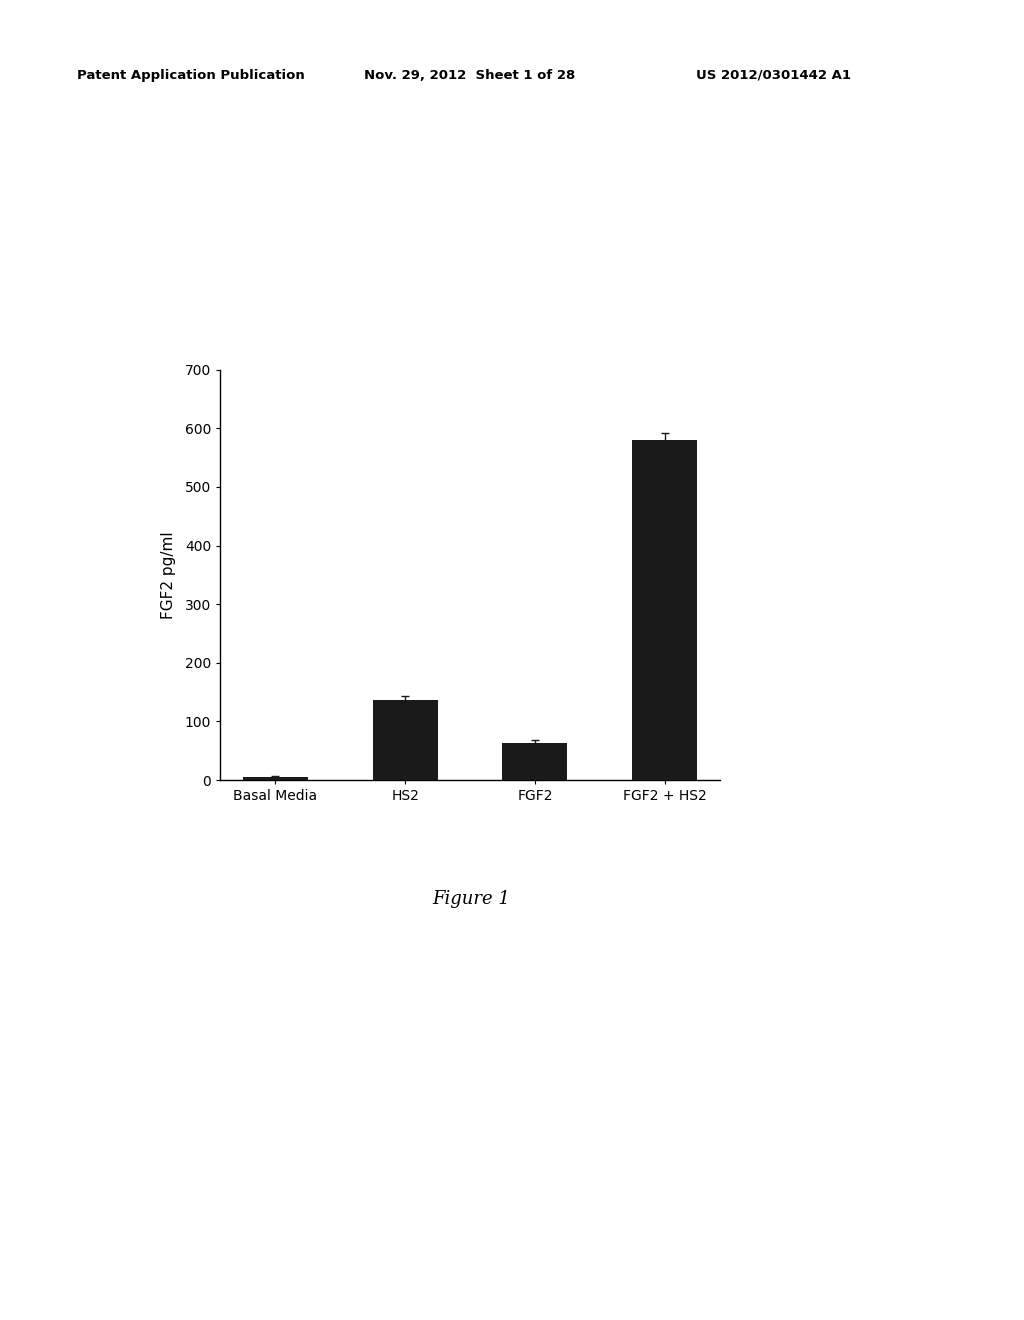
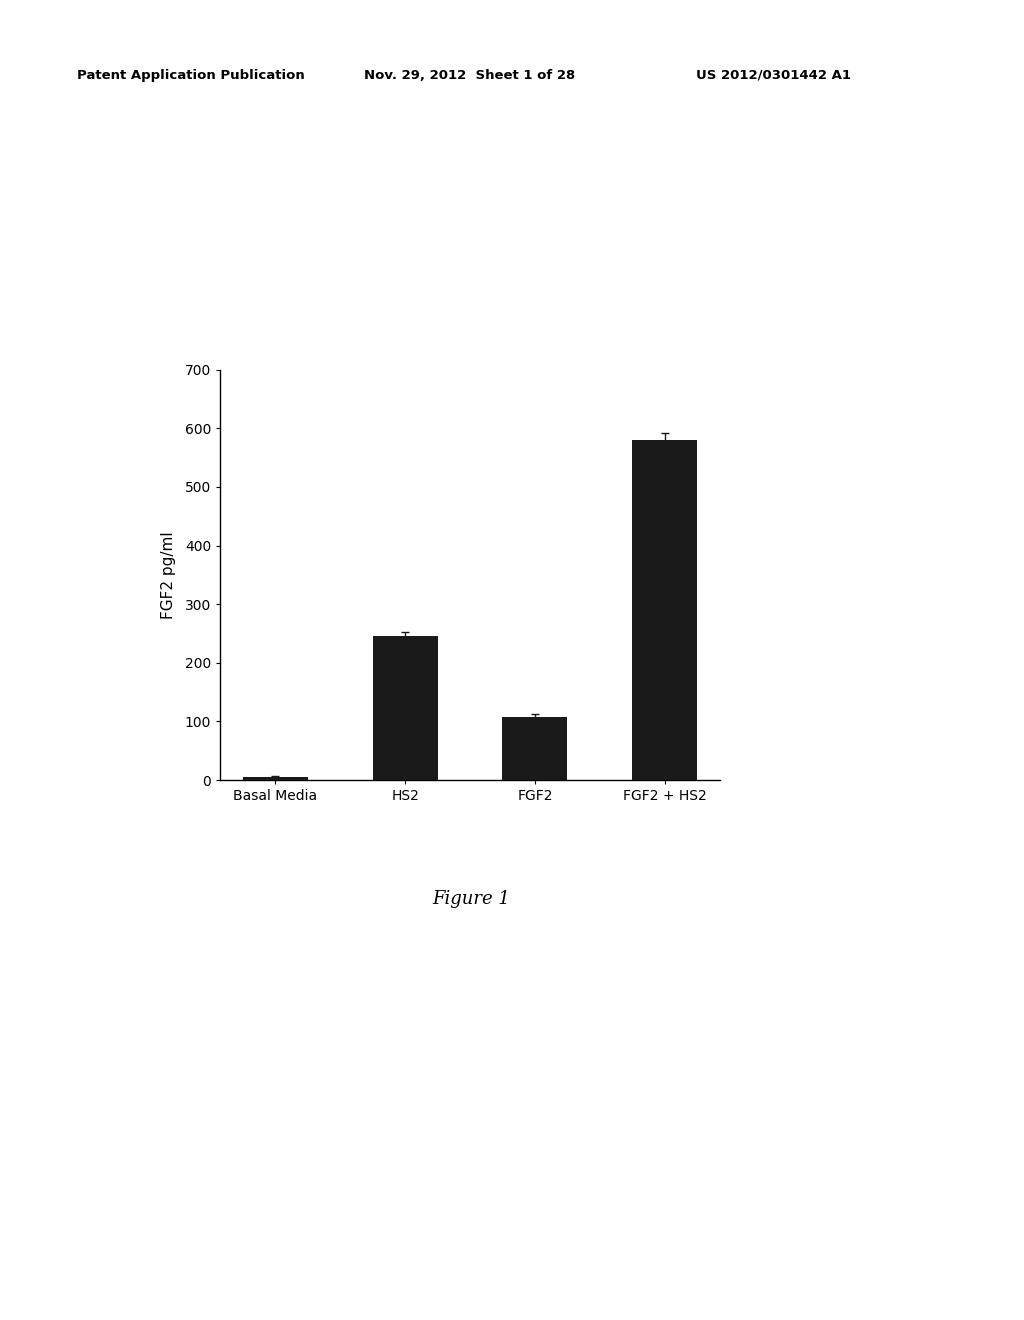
HS2: 136 -> 245
FGF2: 64 -> 108
